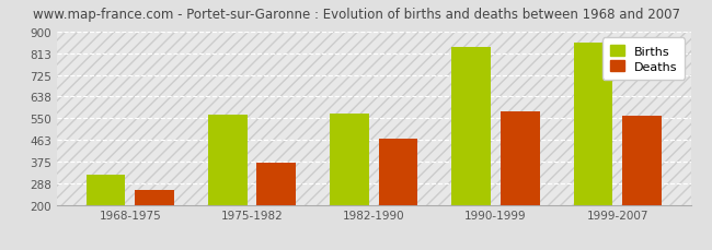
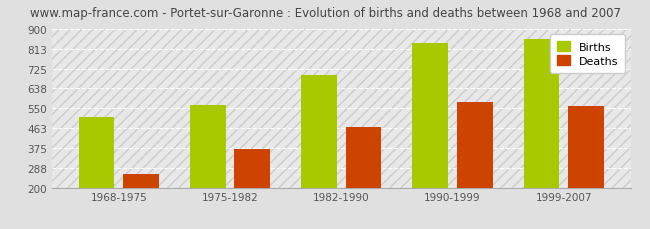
Births/1968-1975: 320 -> 510
Births/1982-1990: 570 -> 695
